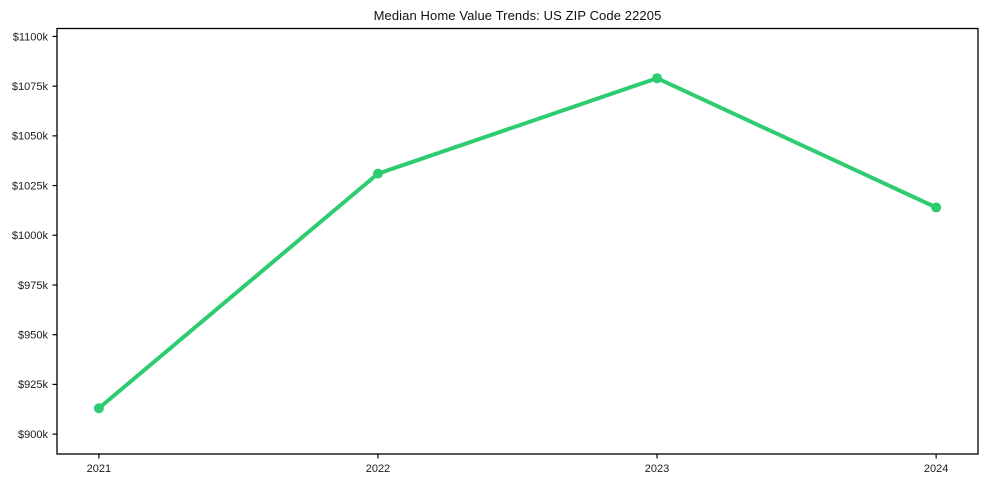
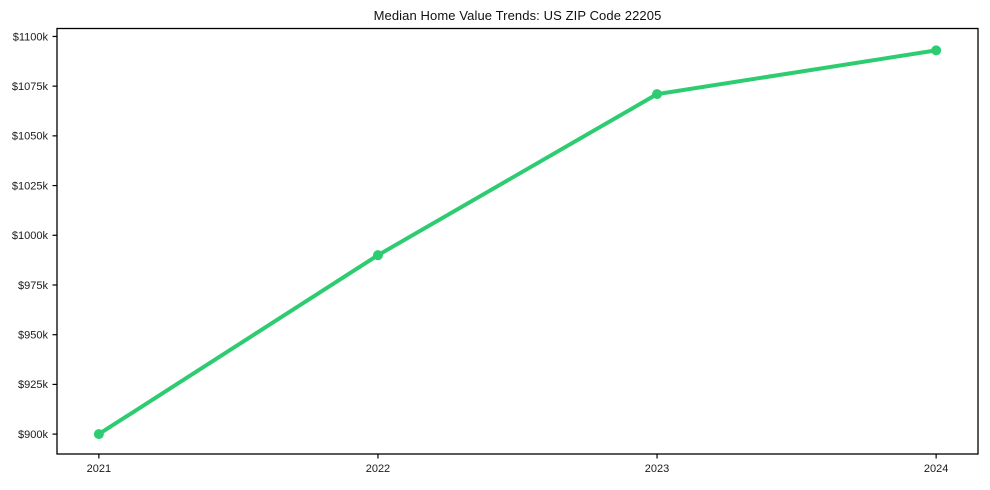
2021: $913k -> $900k
2022: $1031k -> $990k
2023: $1079k -> $1071k
2024: $1014k -> $1093k
